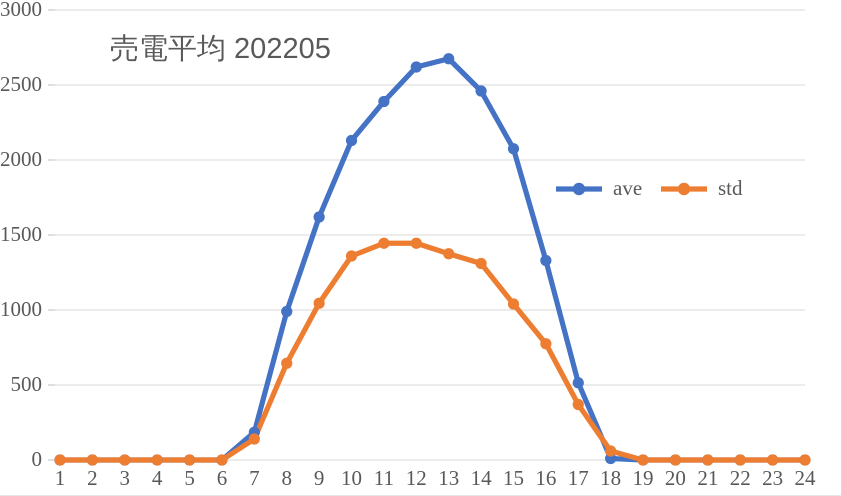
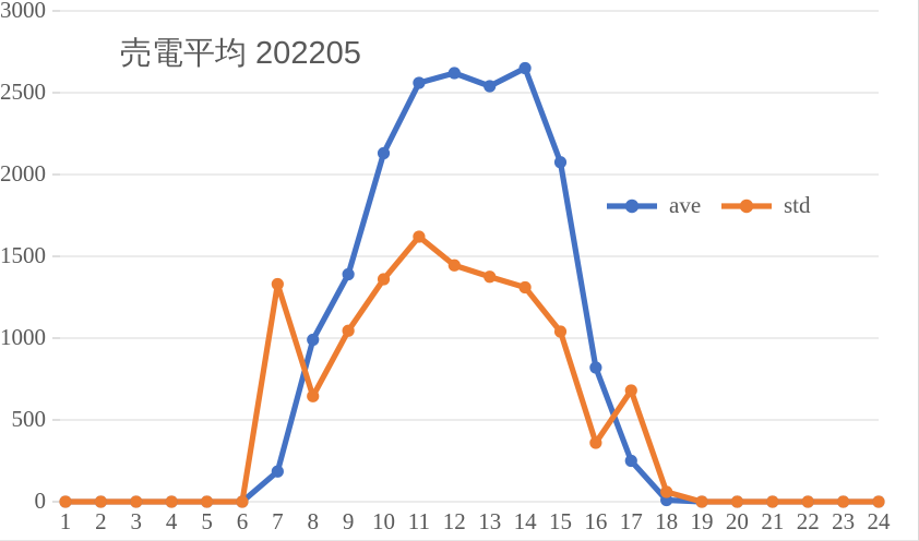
std/7: 140 -> 1330
ave/9: 1620 -> 1390
ave/11: 2390 -> 2560
std/11: 1440 -> 1620
ave/13: 2680 -> 2540
ave/14: 2460 -> 2650
ave/16: 1330 -> 820
std/16: 780 -> 360
ave/17: 520 -> 250
std/17: 370 -> 680
